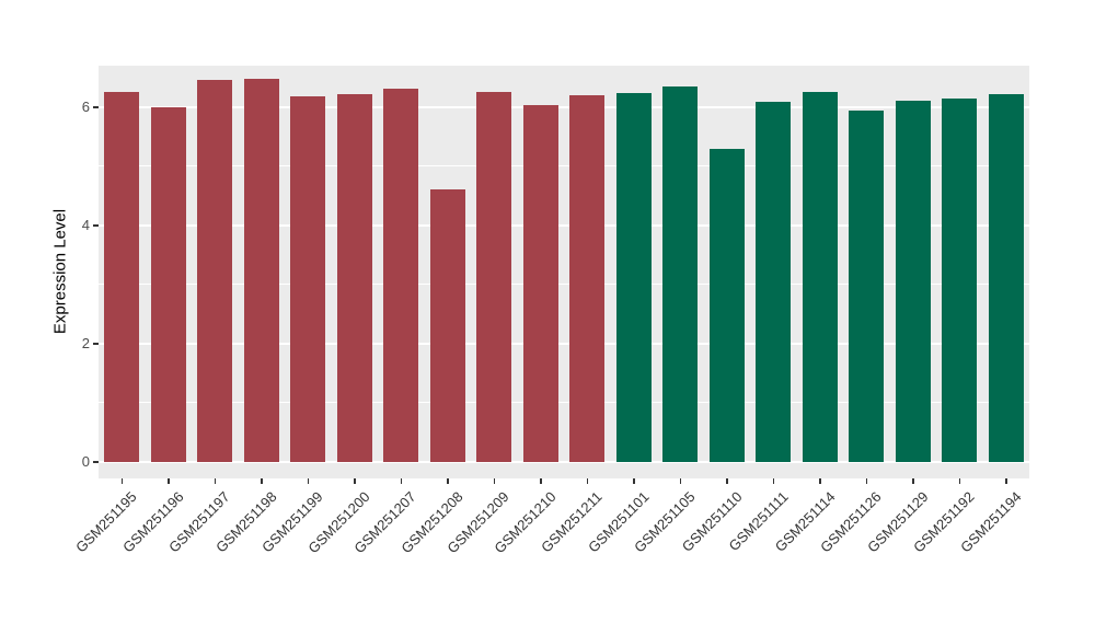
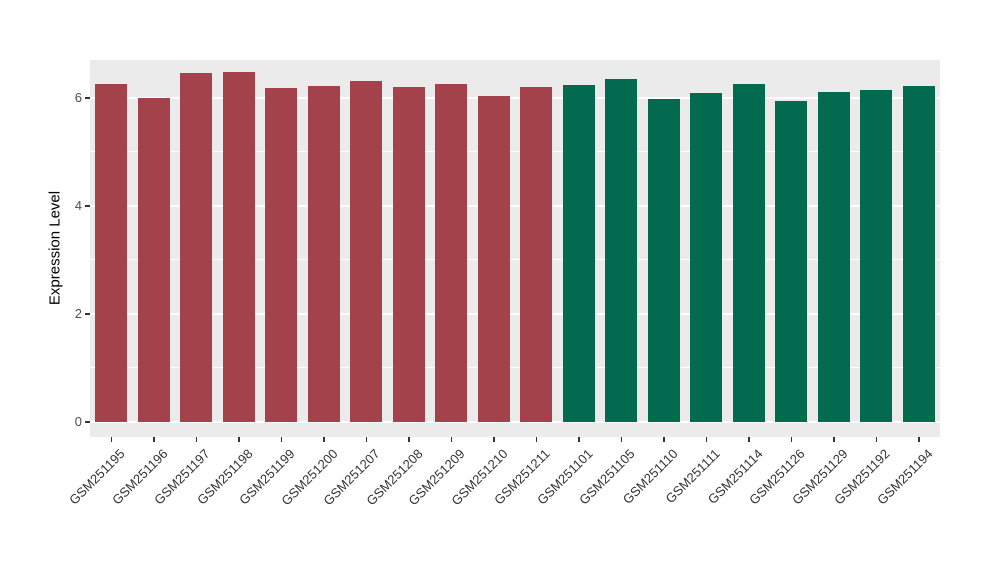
GSM251208: 4.6 -> 6.2
GSM251110: 5.3 -> 6.0
